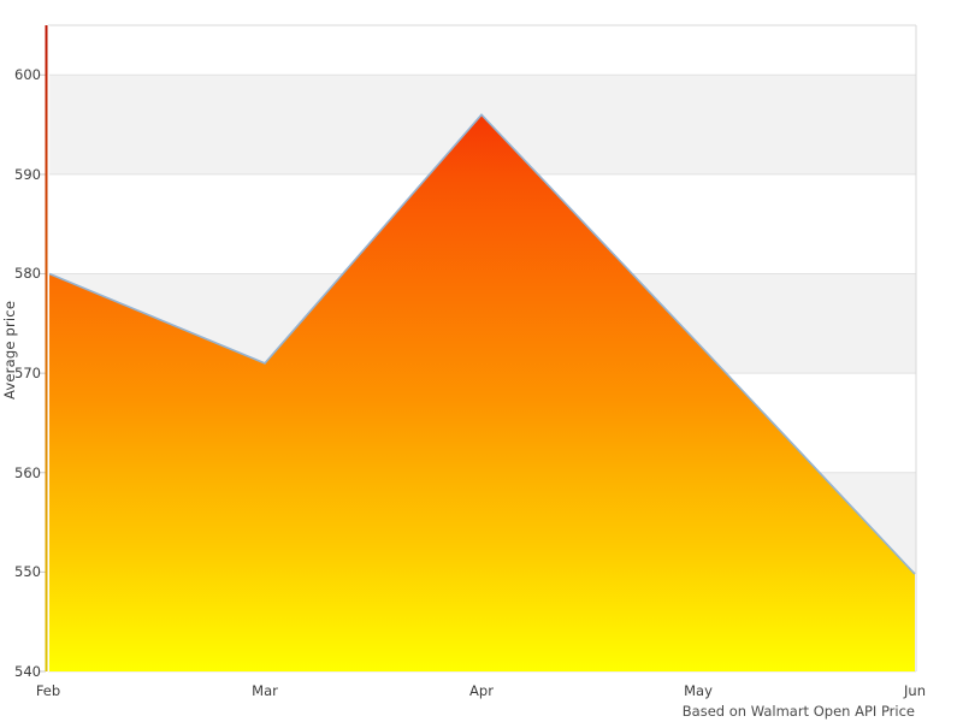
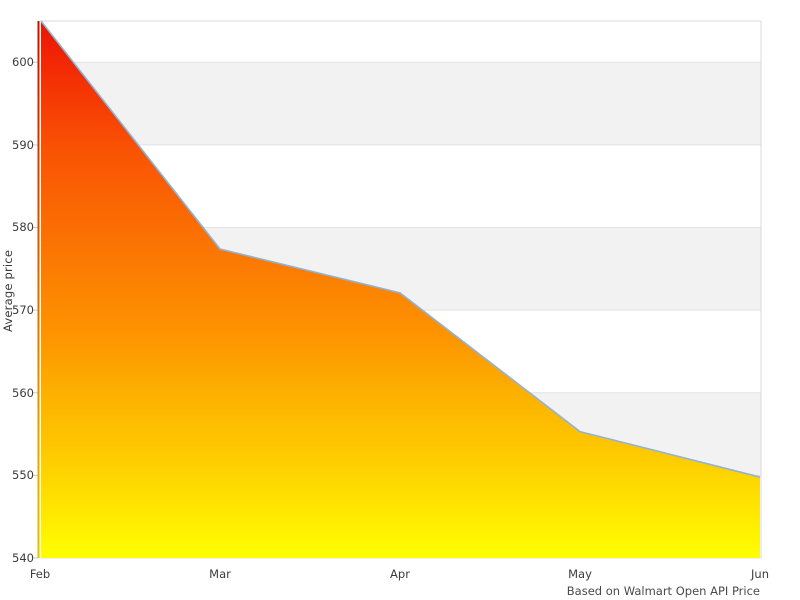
Feb: 580 -> 605
Mar: 571 -> 577
Apr: 596 -> 572
May: 573 -> 555
